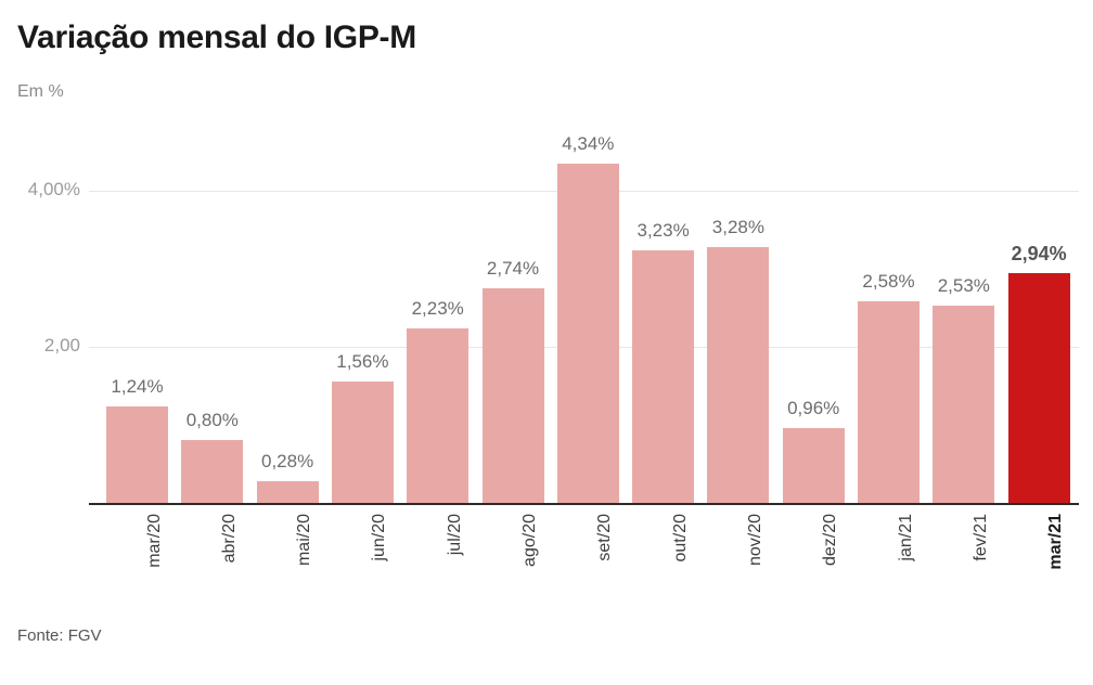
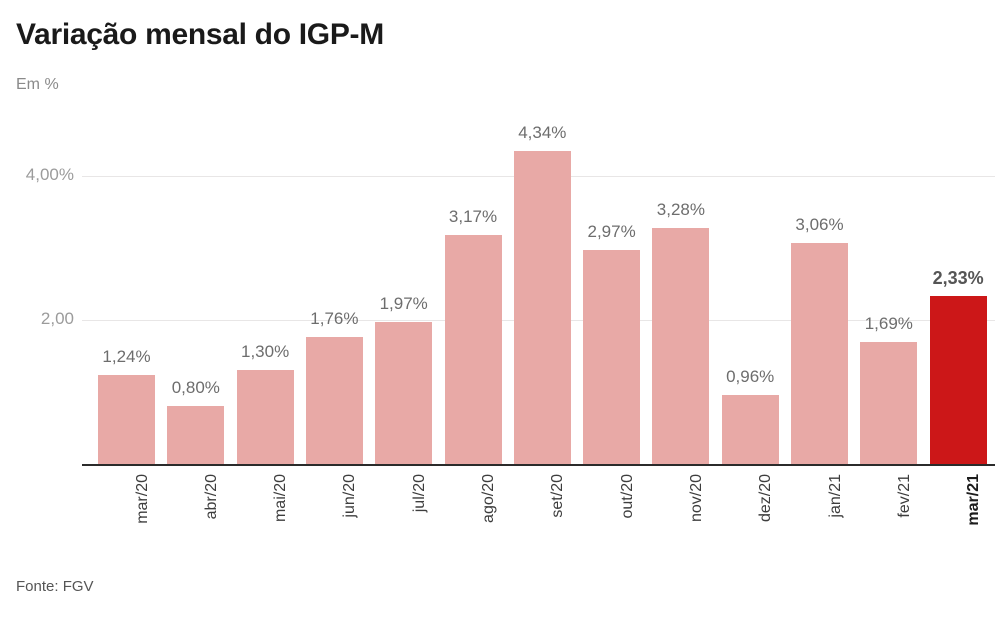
mai/20: 0,28% -> 1,30%
jun/20: 1,56% -> 1,76%
jul/20: 2,23% -> 1,97%
ago/20: 2,74% -> 3,17%
out/20: 3,23% -> 2,97%
jan/21: 2,58% -> 3,06%
fev/21: 2,53% -> 1,69%
mar/21: 2,94% -> 2,33%
